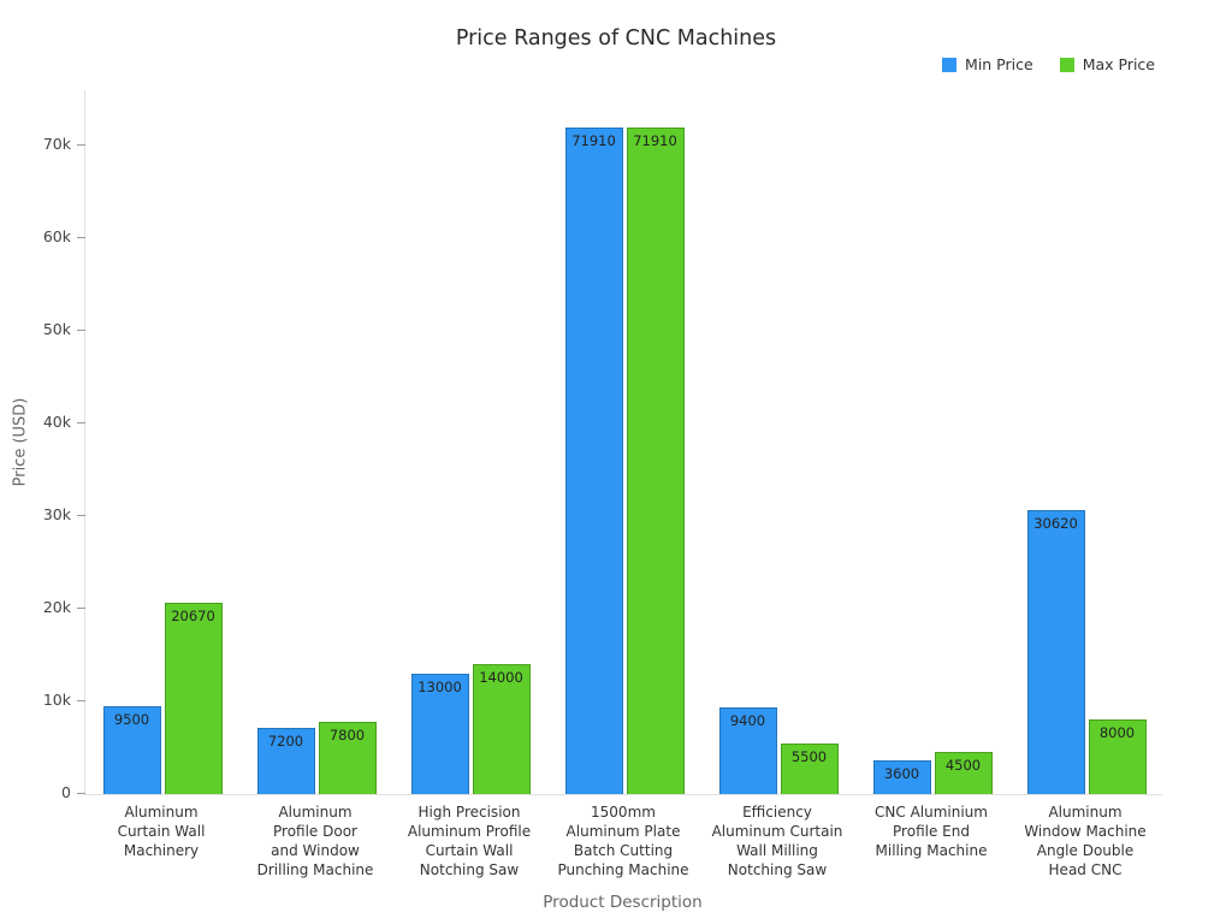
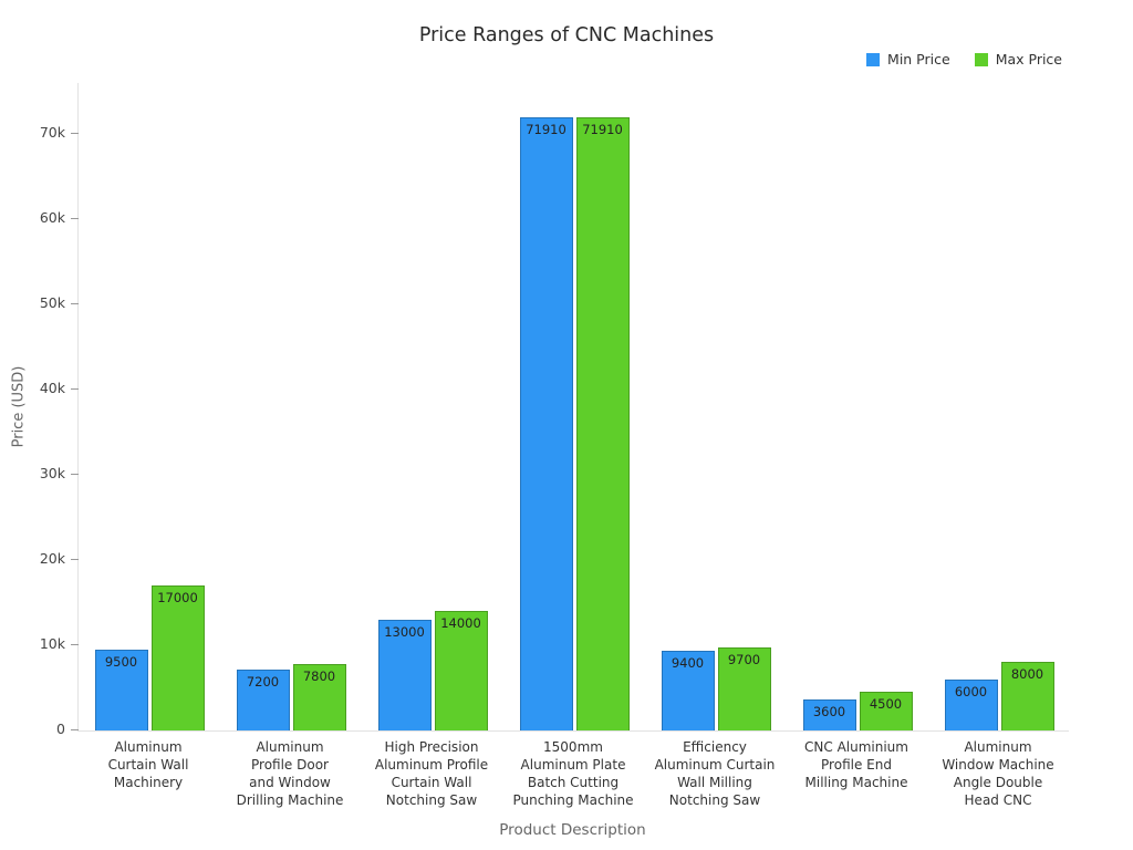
Max Price/Aluminum Curtain Wall Machinery: 20670 -> 17000
Max Price/Efficiency Aluminum Curtain Wall Milling Notching Saw: 5500 -> 9700
Min Price/Aluminum Window Machine Angle Double Head CNC: 30620 -> 6000
